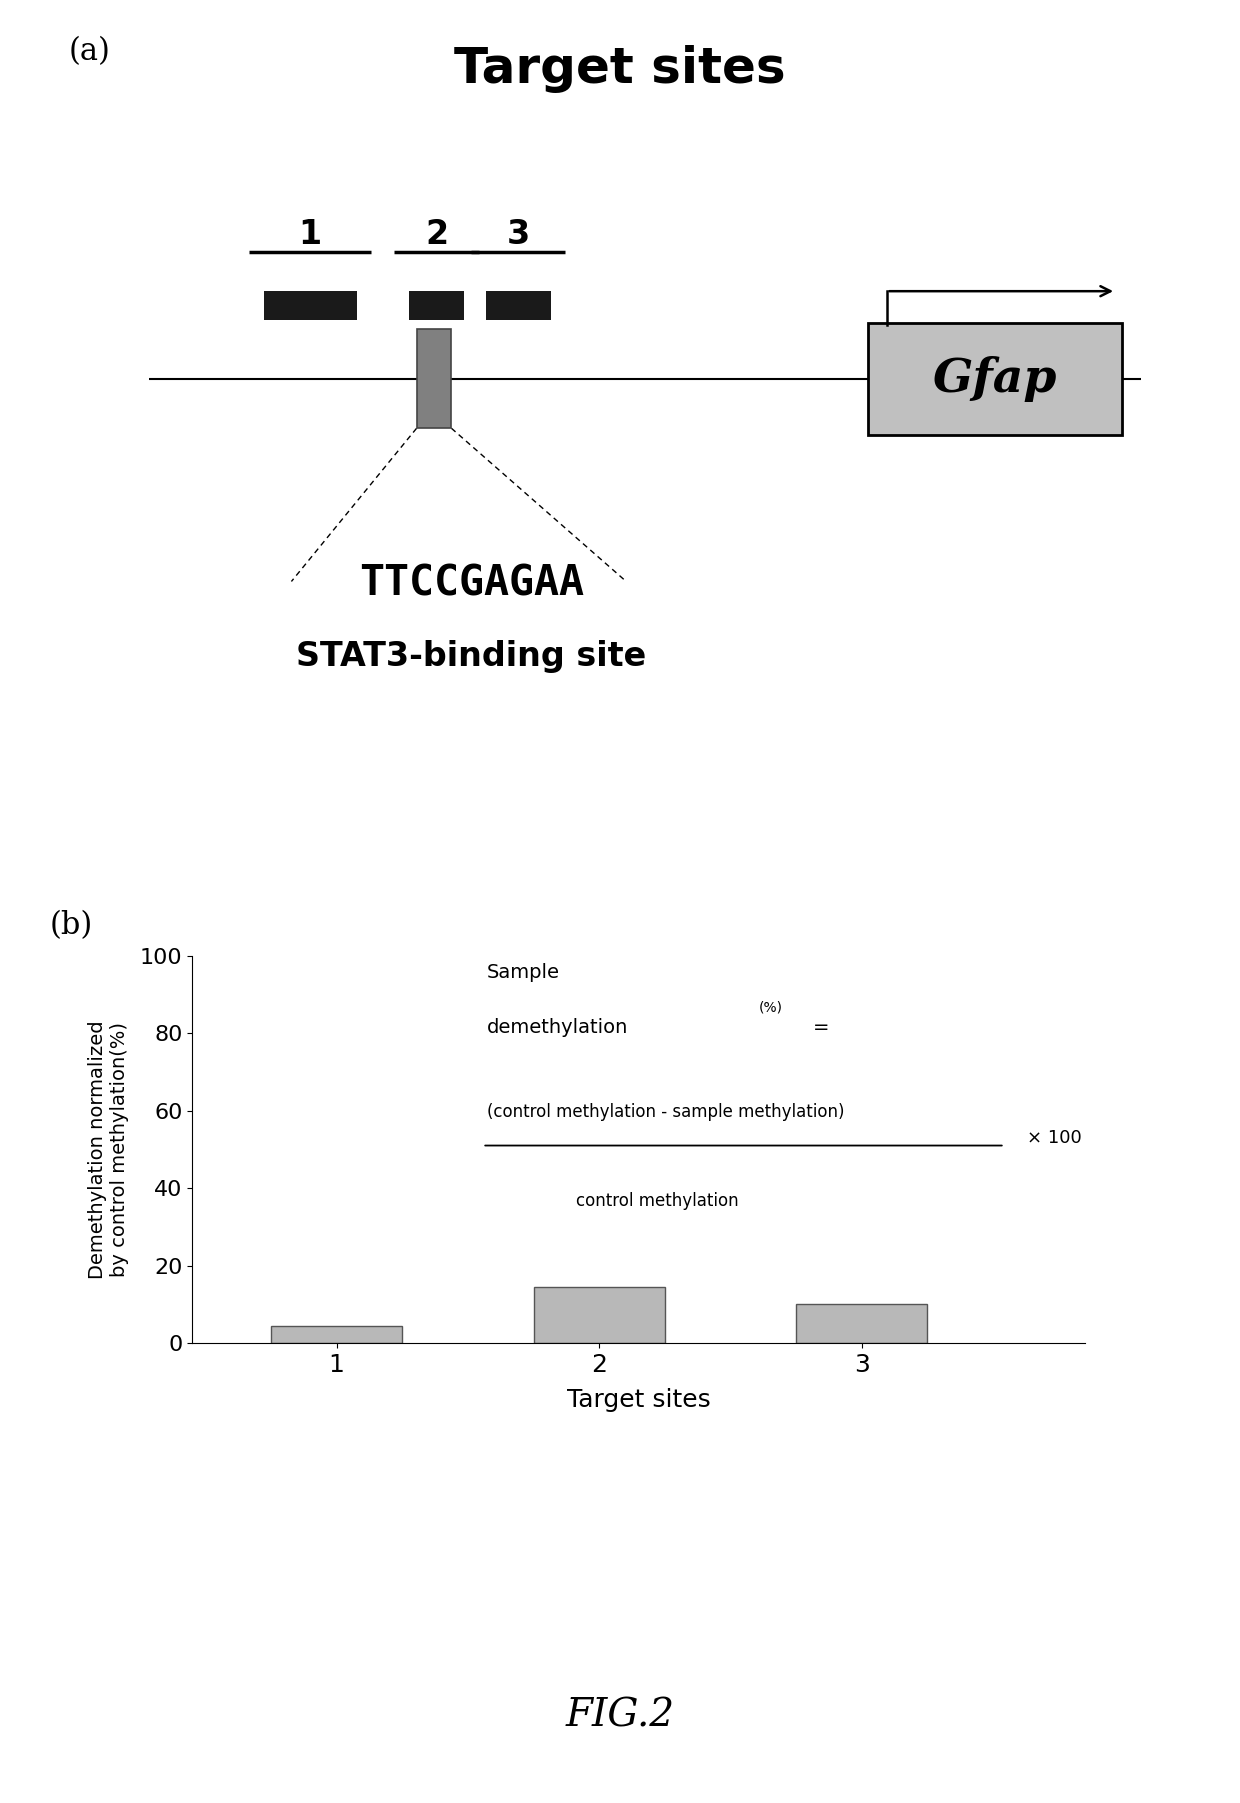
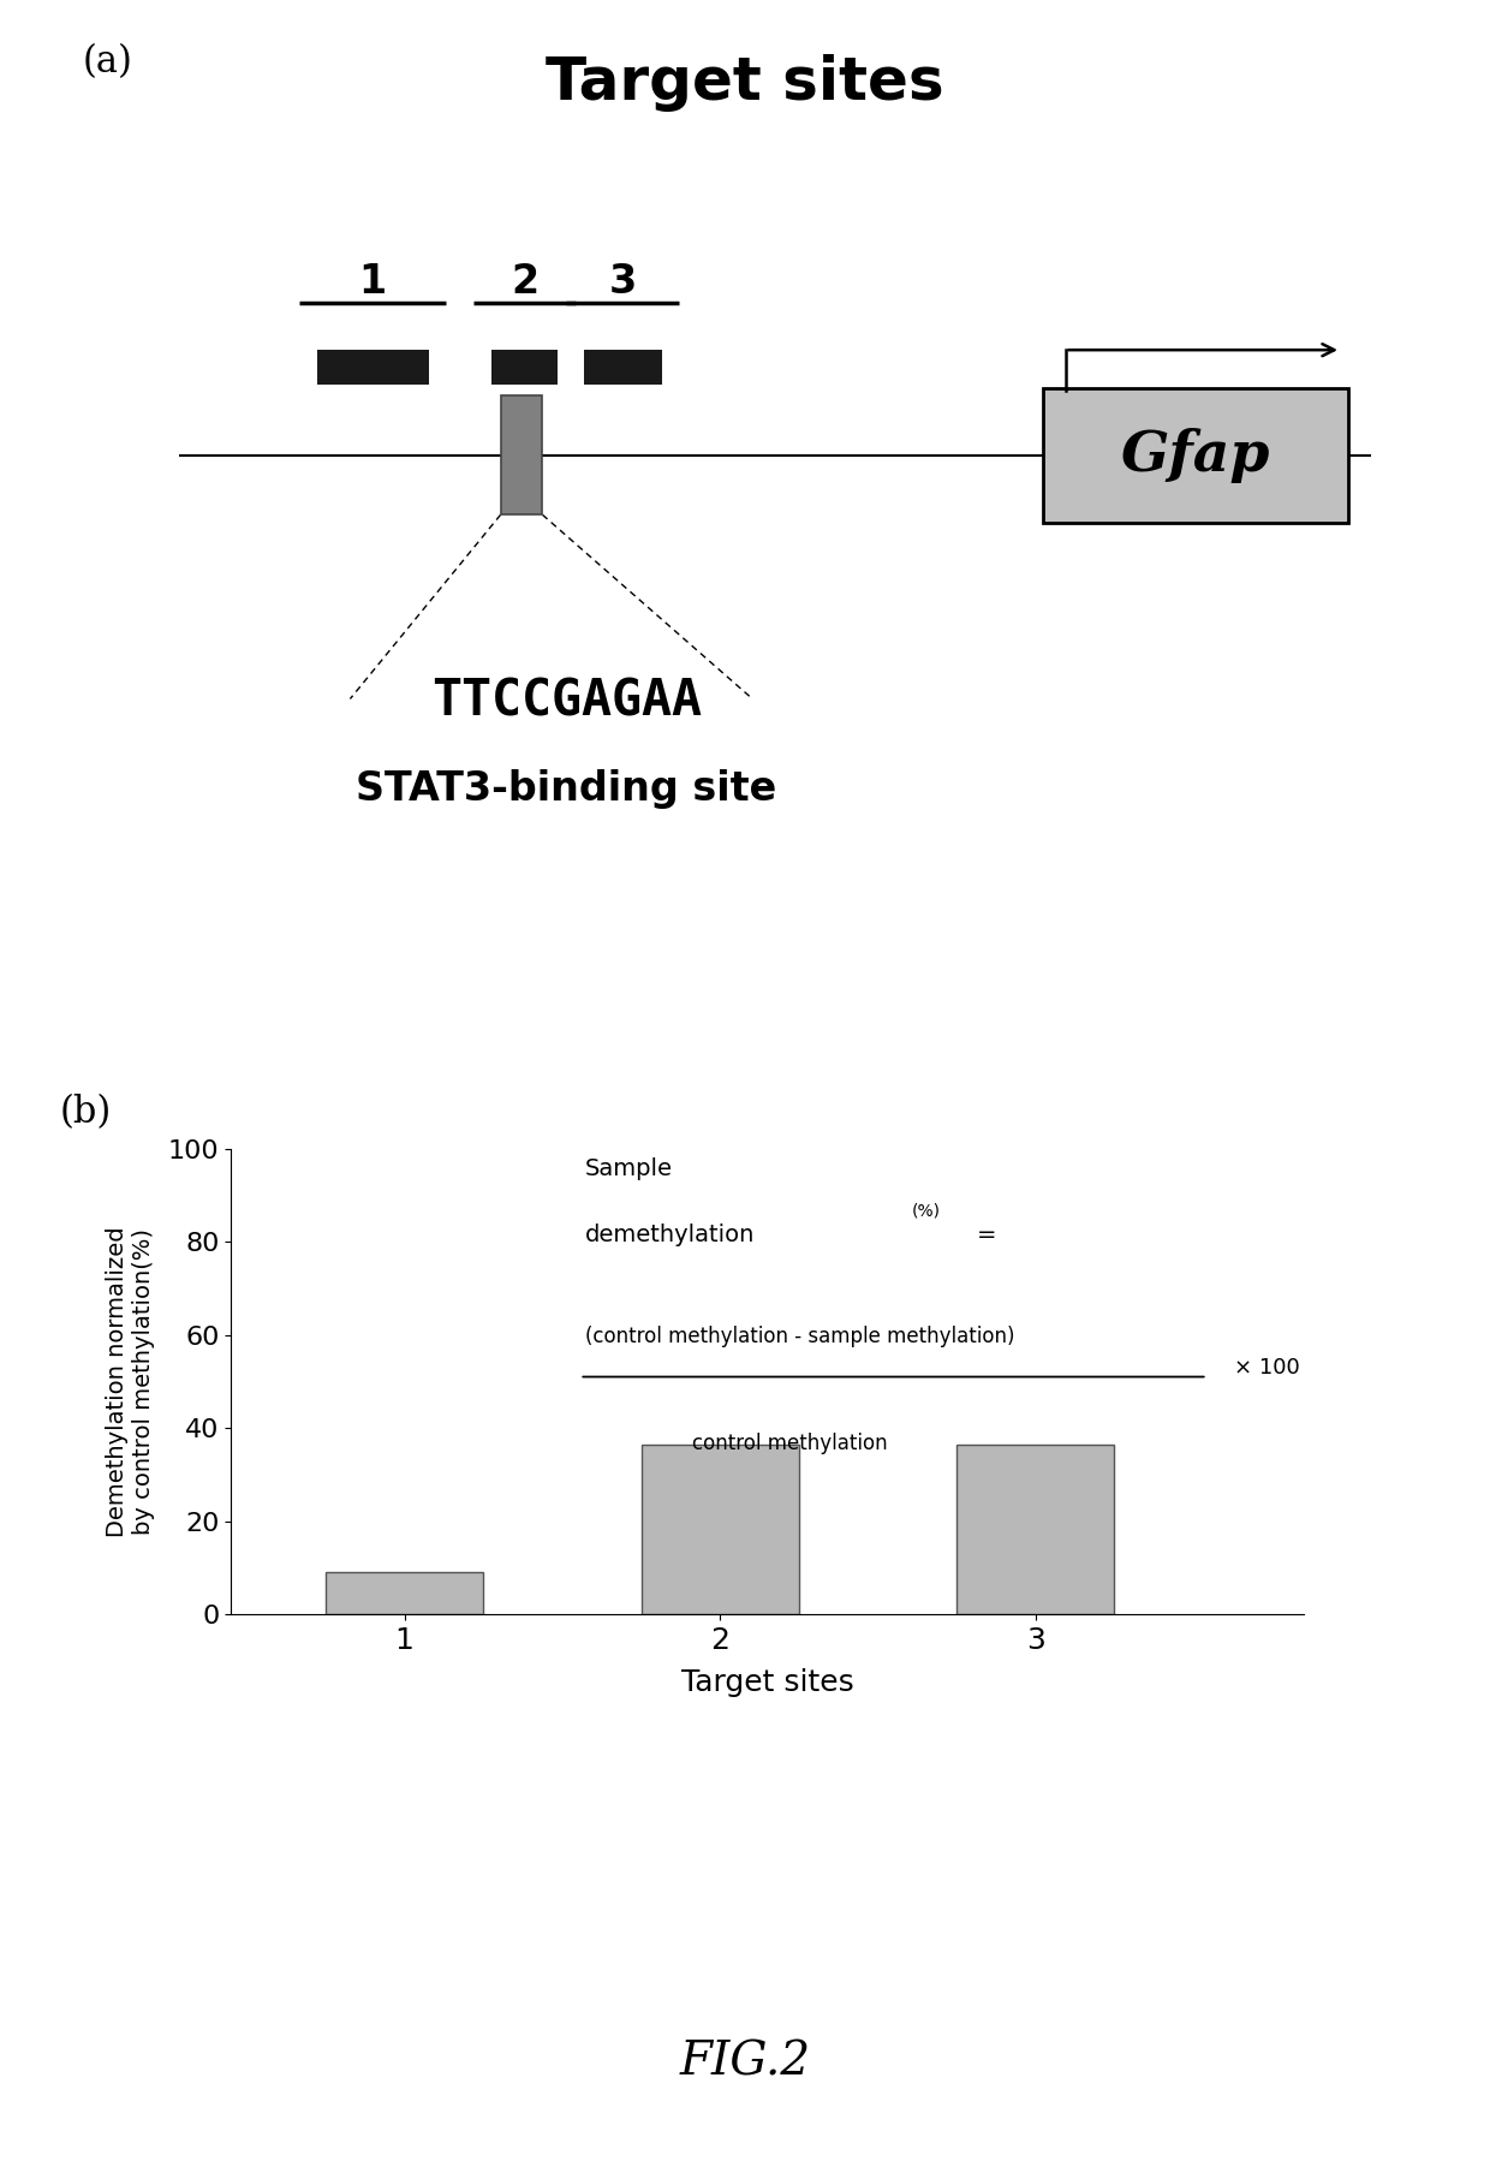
1: 4.5 -> 9.0
2: 14.5 -> 36.5
3: 10.0 -> 36.5
